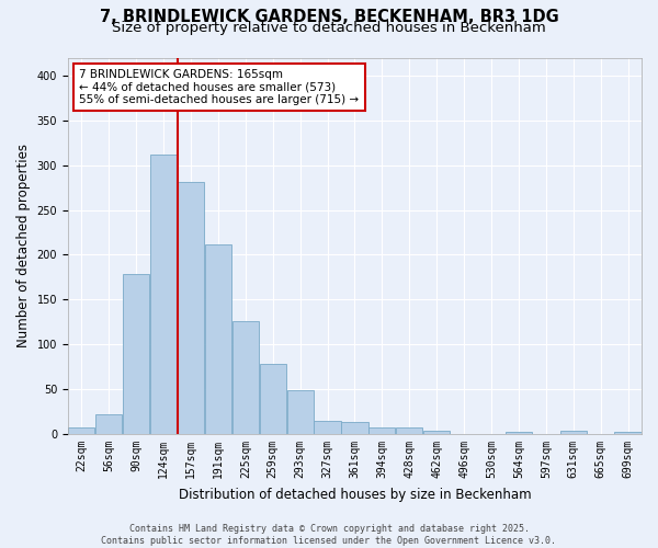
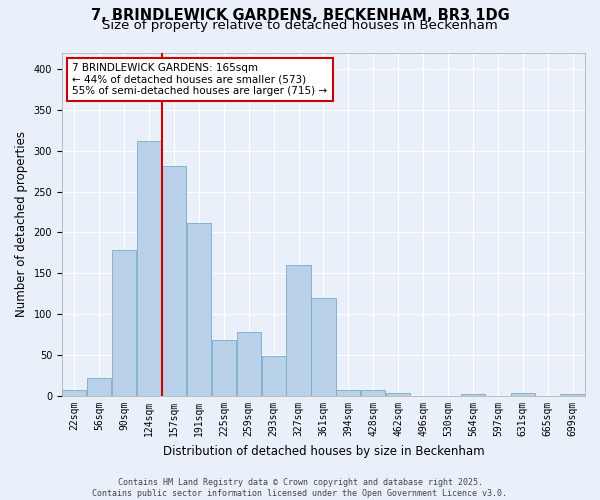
225sqm: 126 -> 68
327sqm: 15 -> 160
361sqm: 13 -> 120
